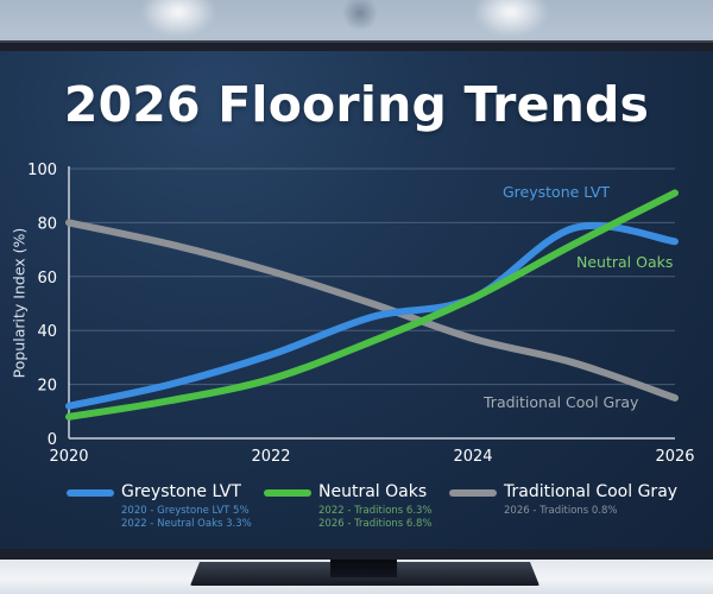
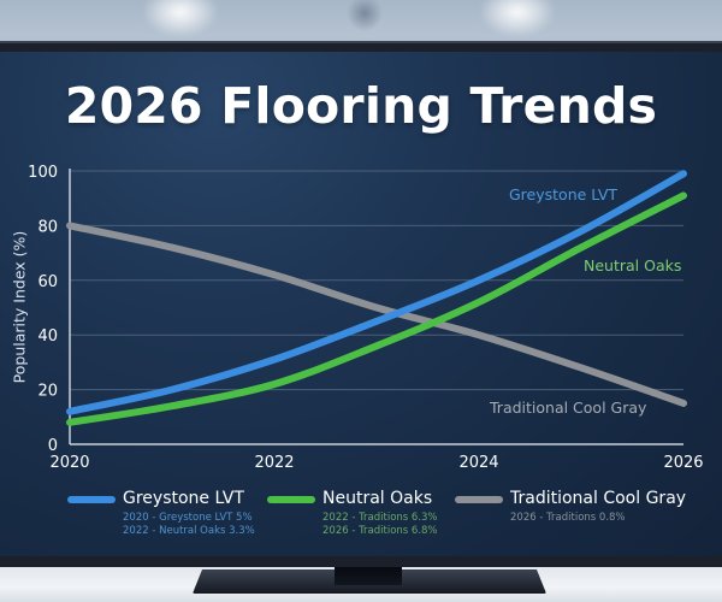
Greystone LVT/2024: 52 -> 60
Traditional Cool Gray/2024: 37 -> 40
Greystone LVT/2026: 73 -> 99
